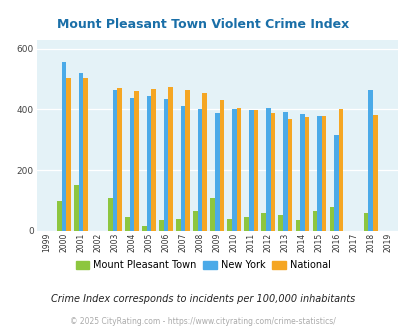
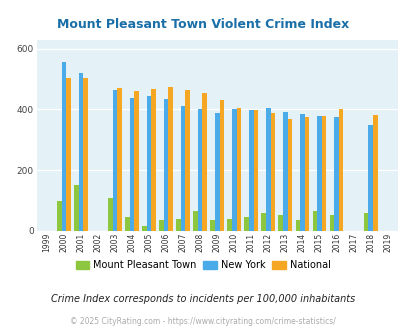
Mount Pleasant Town/2009: 110 -> 35
Mount Pleasant Town/2016: 80 -> 52
New York/2016: 315 -> 375
New York/2018: 465 -> 350
